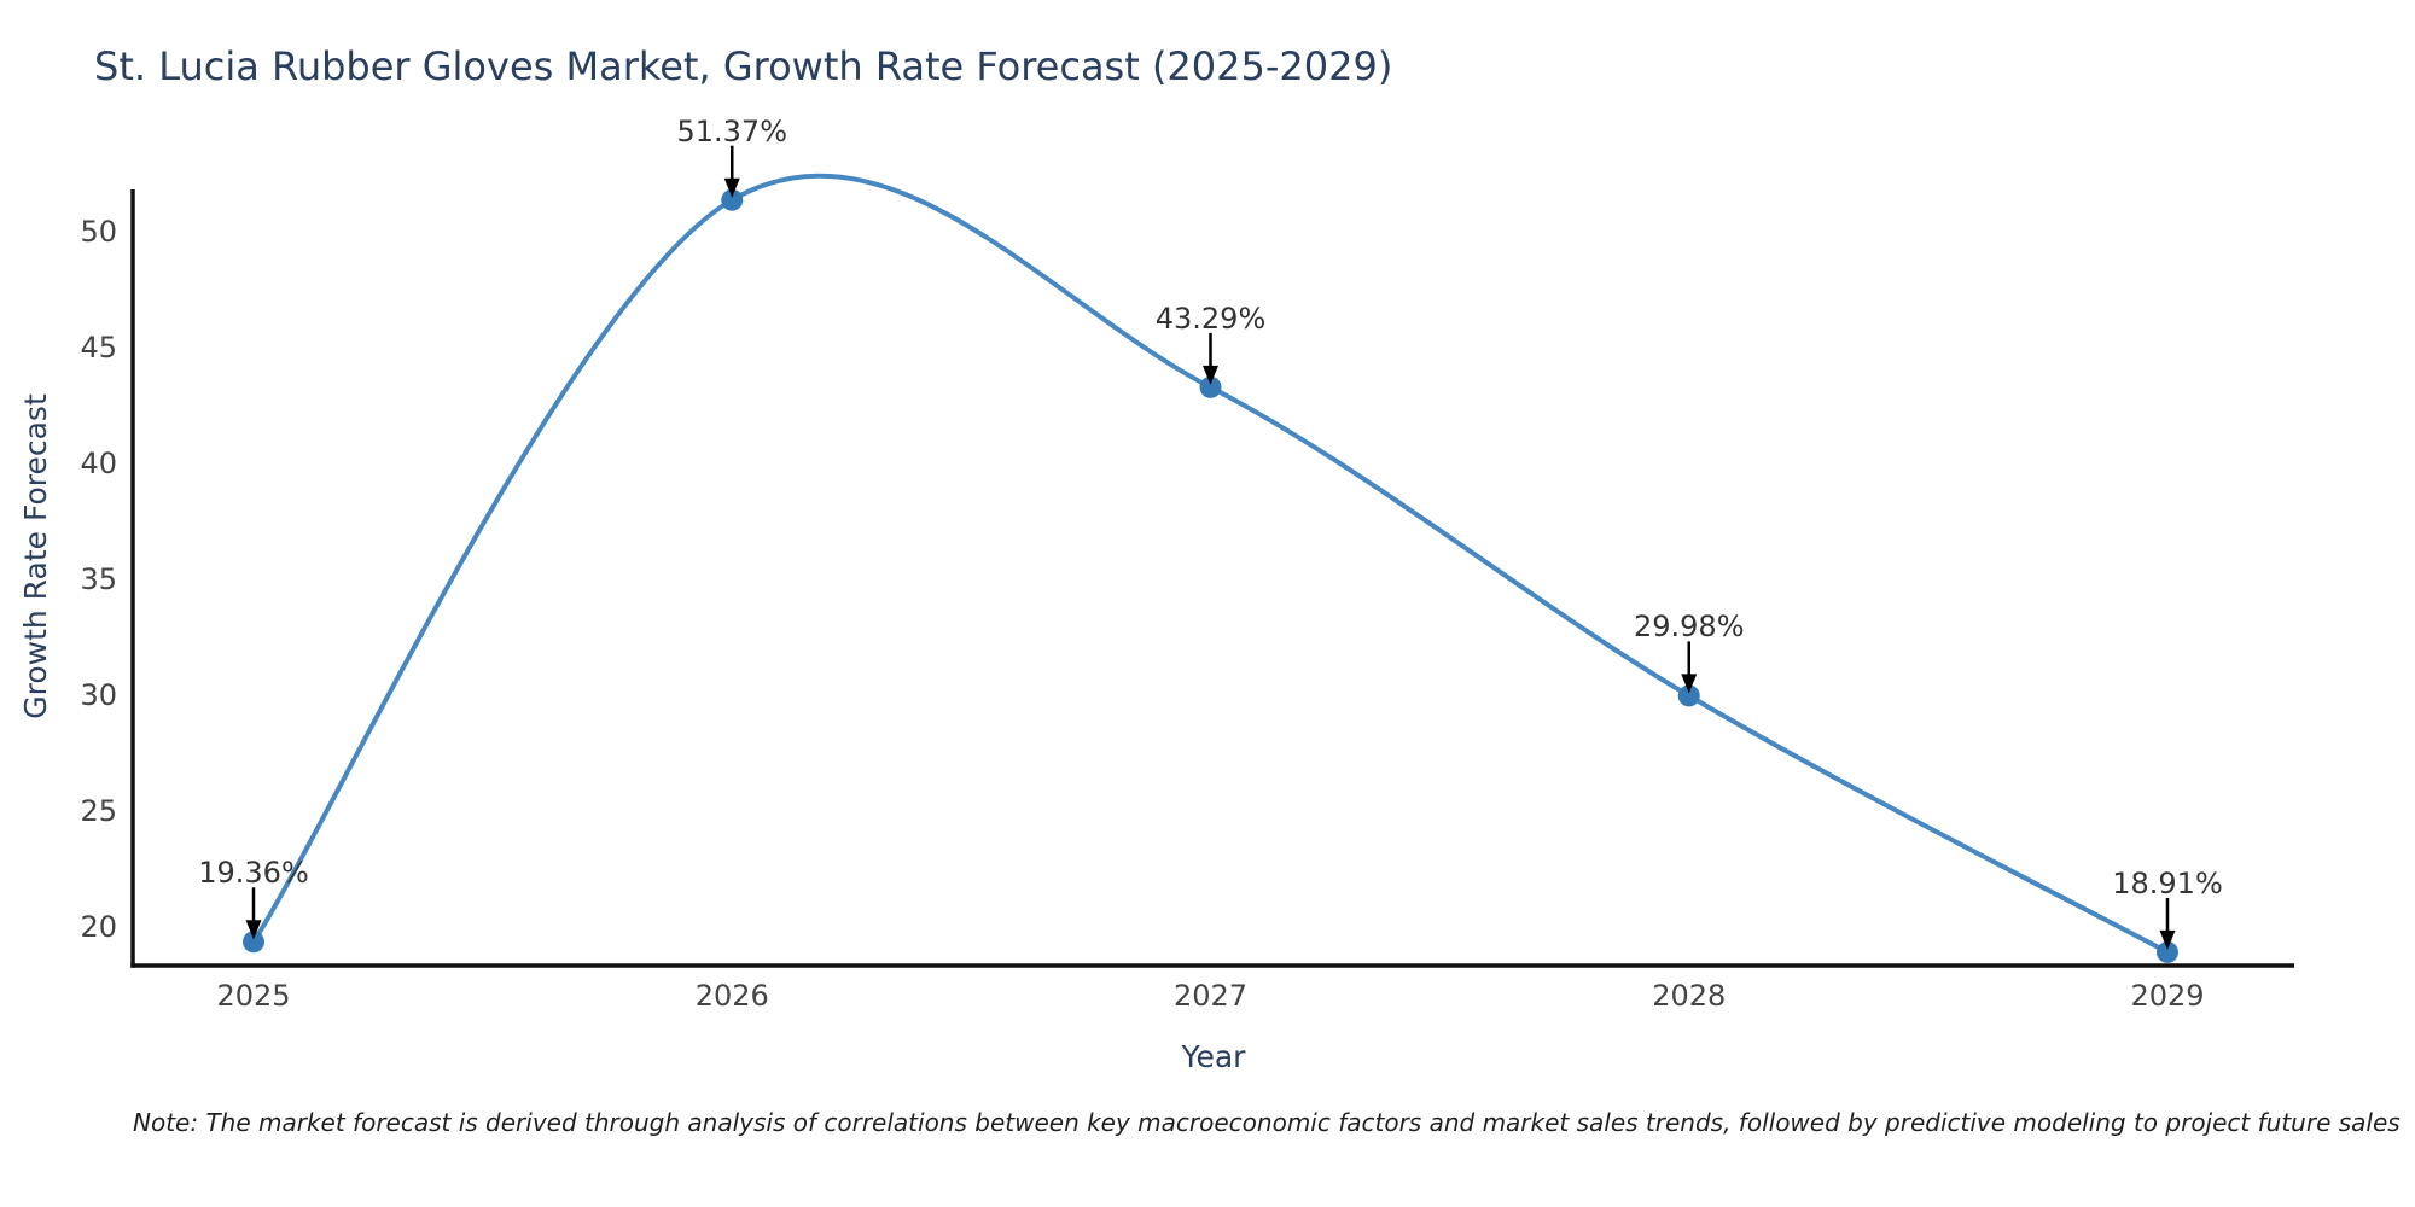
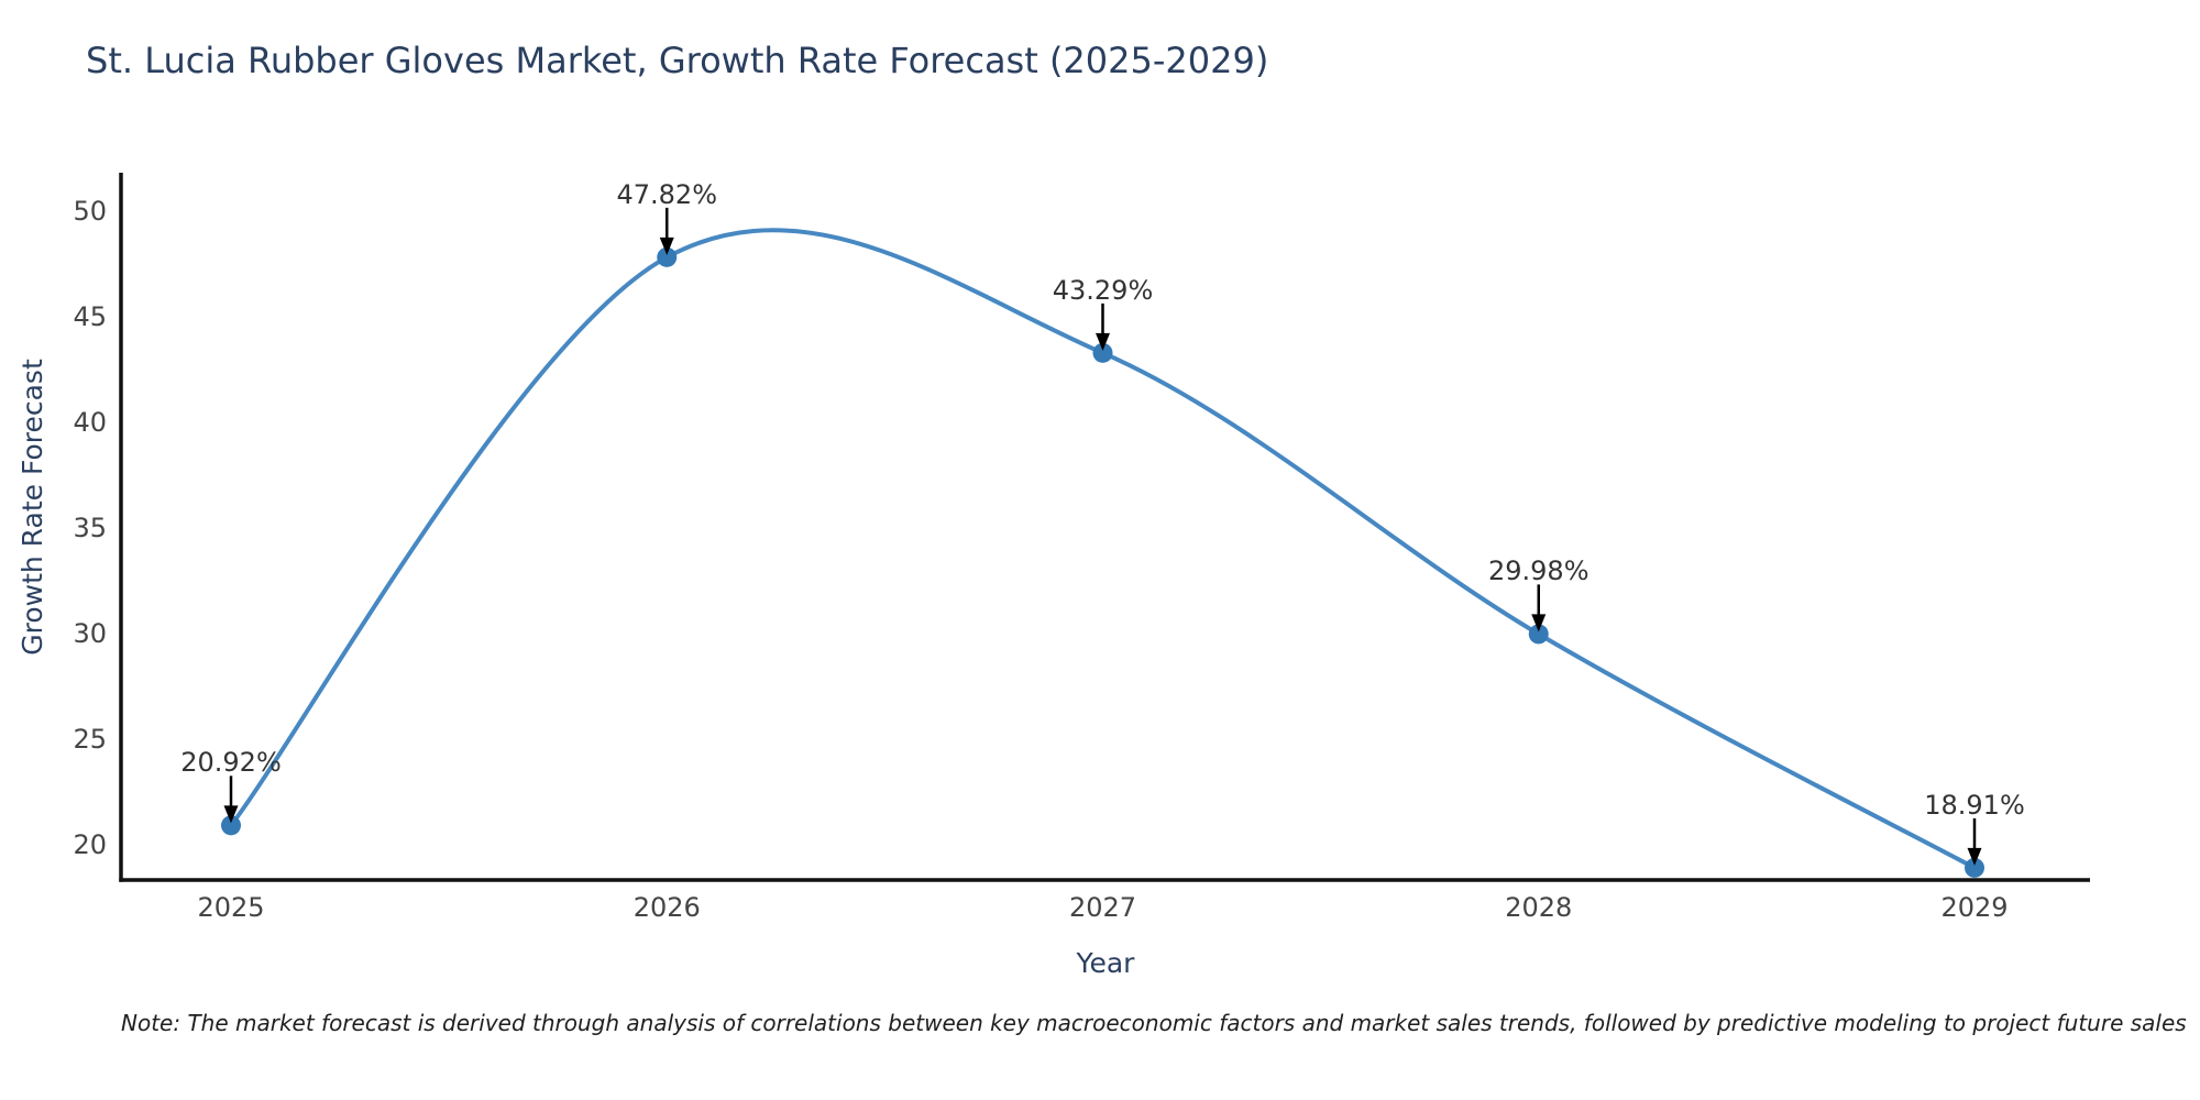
2025: 19.36% -> 20.92%
2026: 51.37% -> 47.82%
